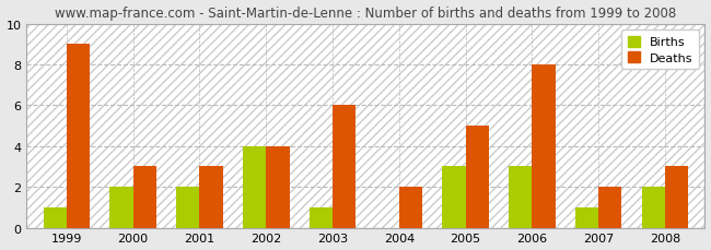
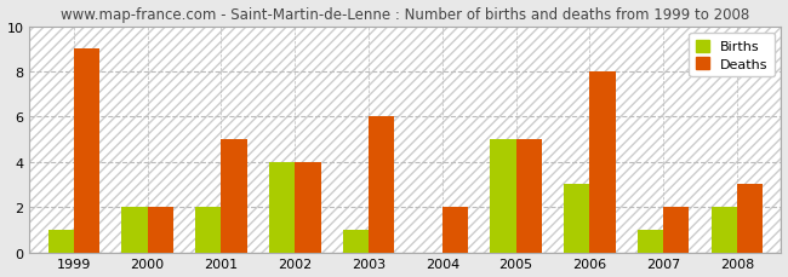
Deaths/2000: 3 -> 2
Deaths/2001: 3 -> 5
Births/2005: 3 -> 5
